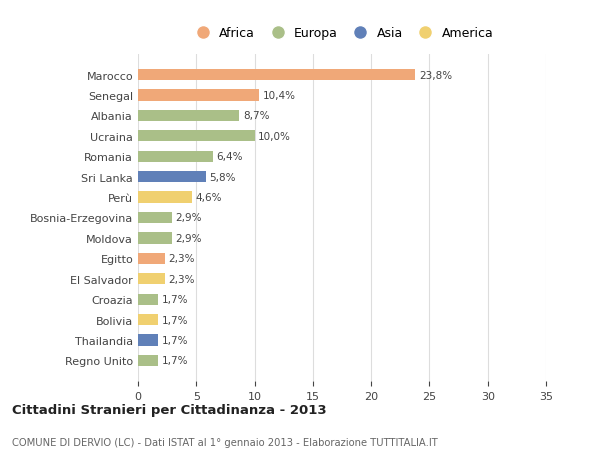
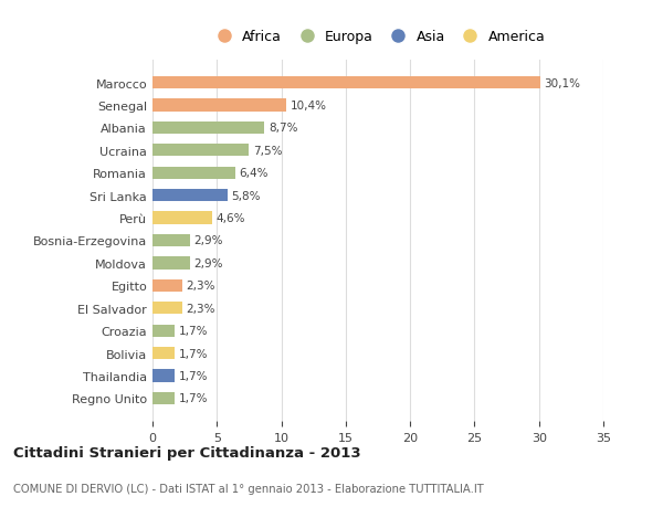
Marocco: 23,8% -> 30,1%
Ucraina: 10,0% -> 7,5%
